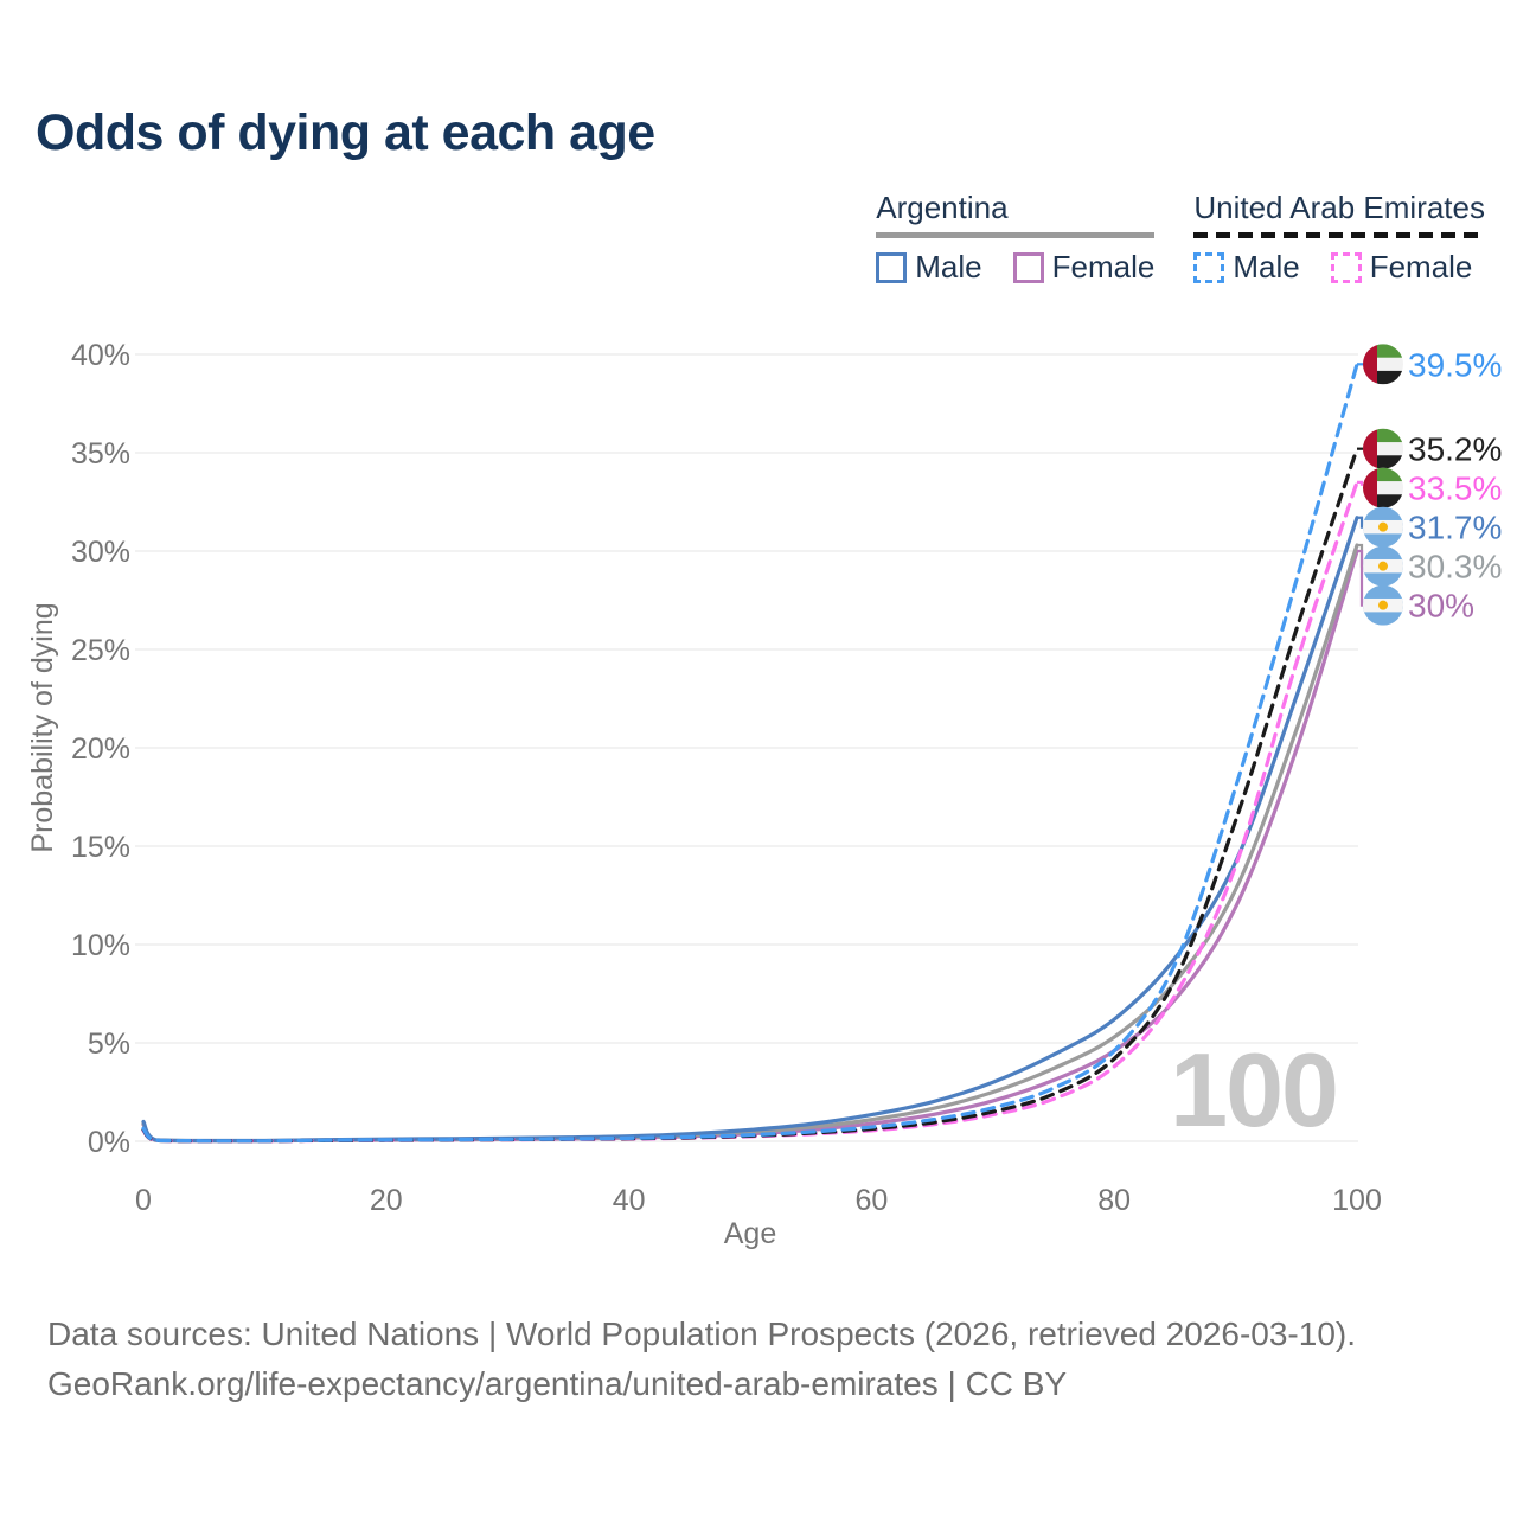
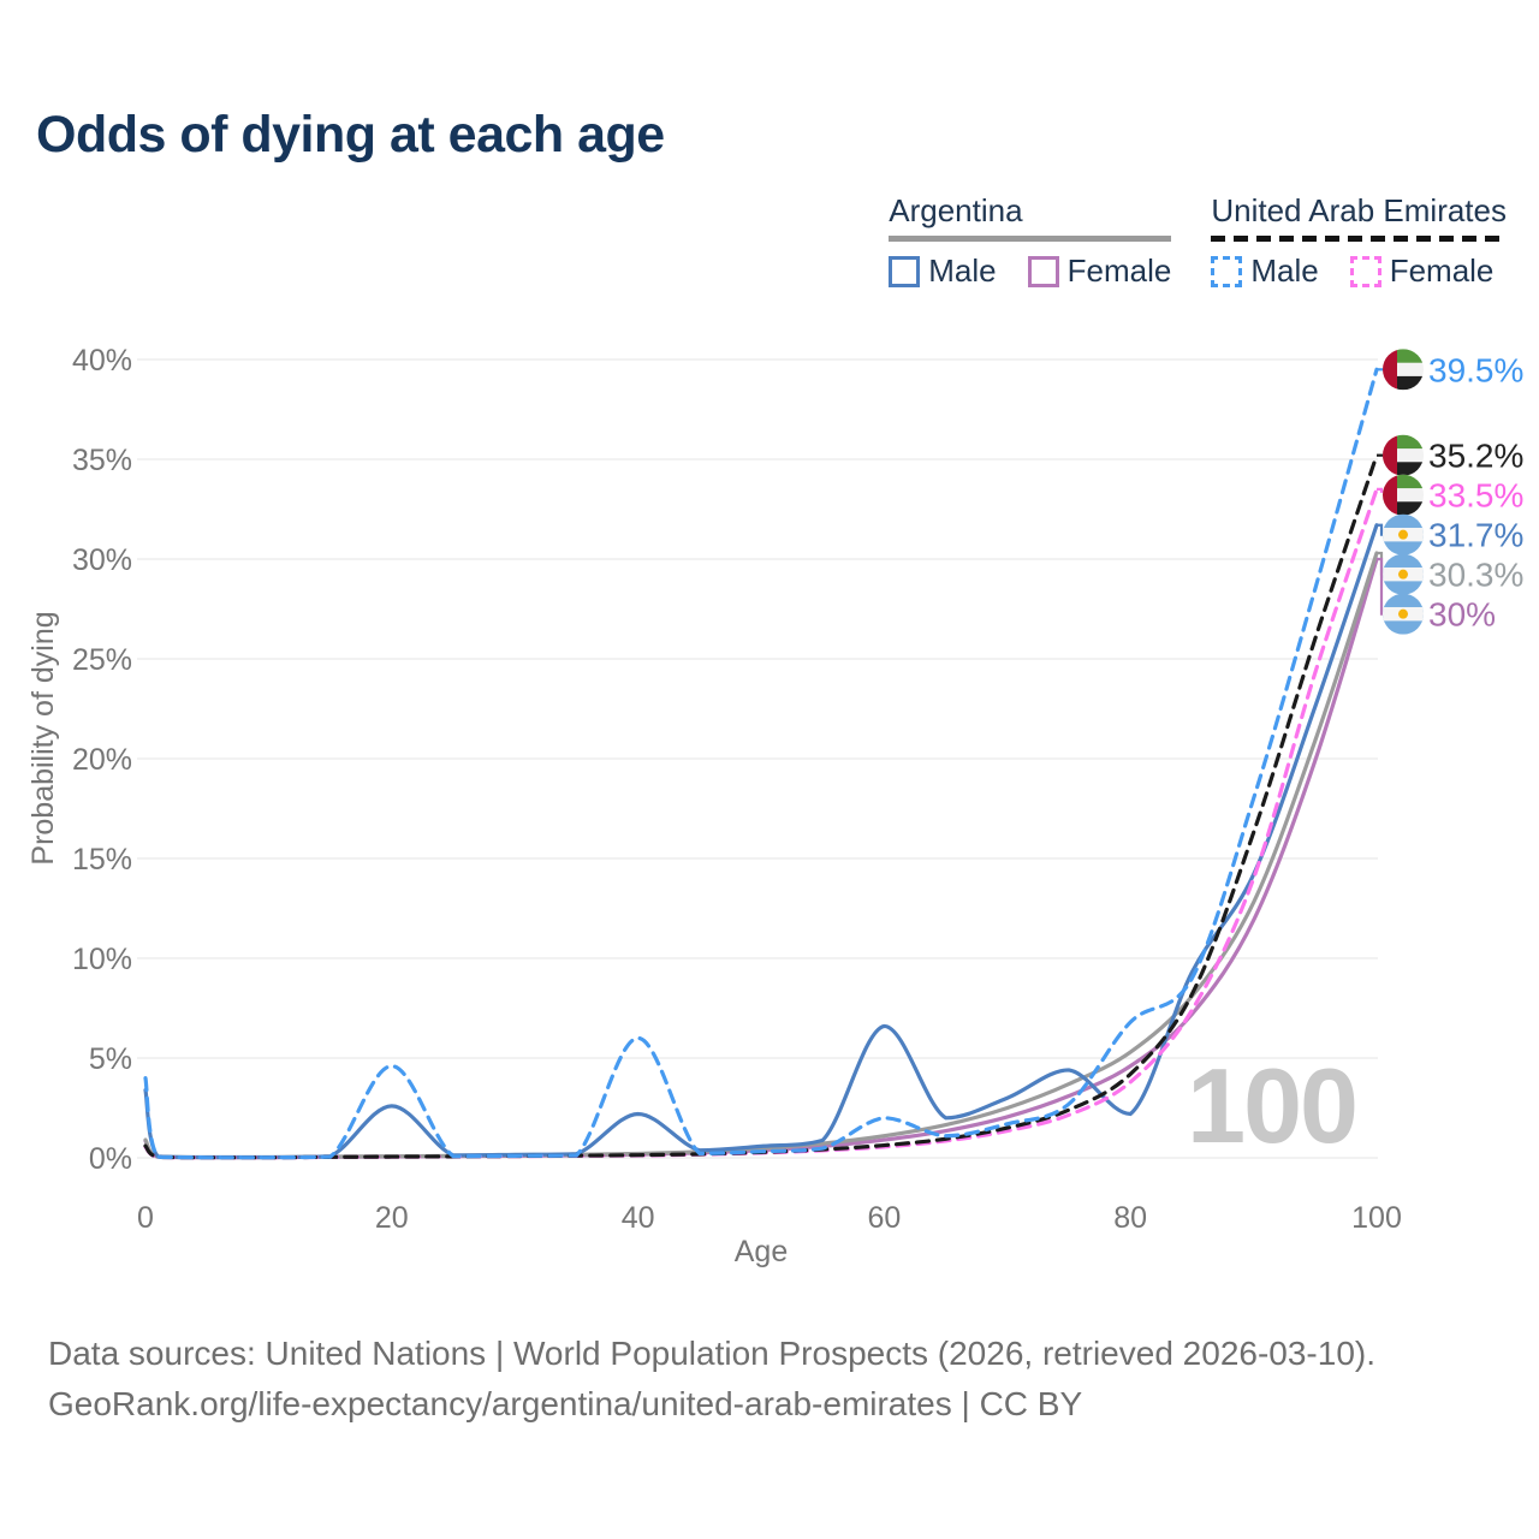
United Arab Emirates Male/0: 0.7% -> 4.0%
Argentina Male/0: 1.0% -> 3.4%
United Arab Emirates Male/20: 0.1% -> 4.6%
Argentina Male/20: 0.1% -> 2.6%
United Arab Emirates Male/40: 0.2% -> 6.0%
Argentina Male/40: 0.3% -> 2.2%
United Arab Emirates Male/60: 0.7% -> 2.0%
Argentina Male/60: 1.4% -> 6.6%
United Arab Emirates Male/80: 4.6% -> 6.8%
Argentina Male/80: 6.2% -> 2.2%
